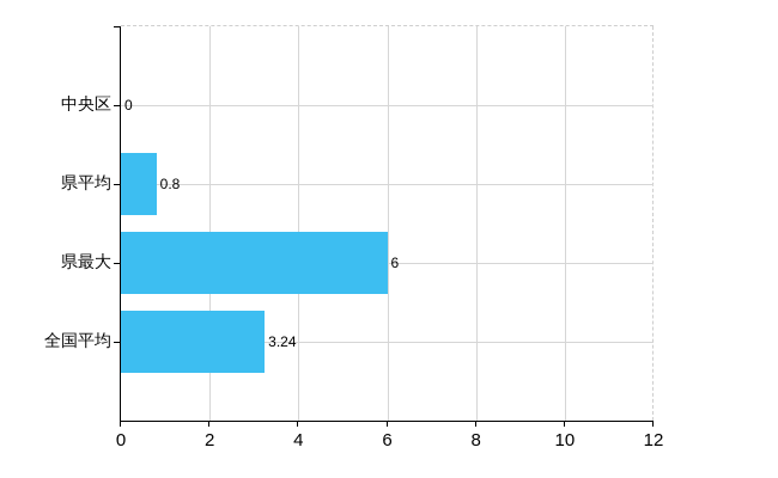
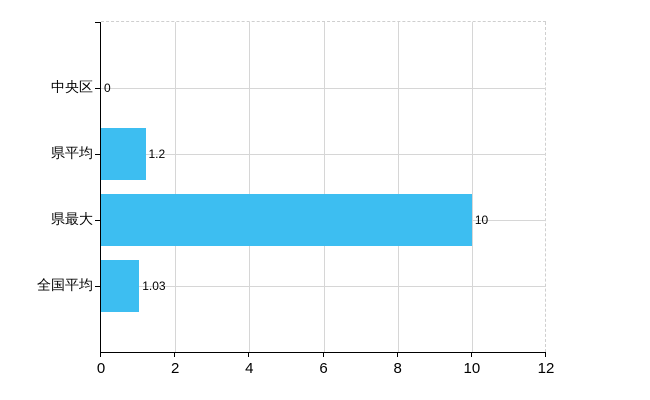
県平均: 0.8 -> 1.2
県最大: 6 -> 10
全国平均: 3.24 -> 1.03
